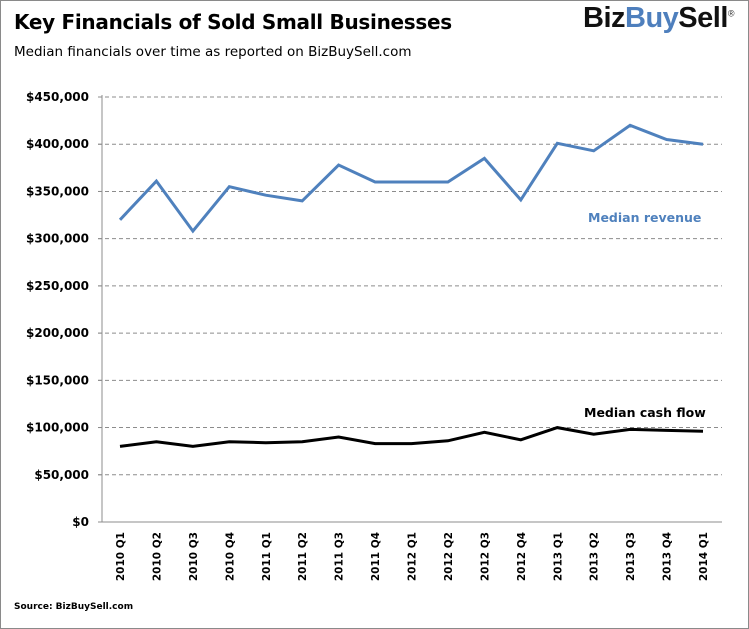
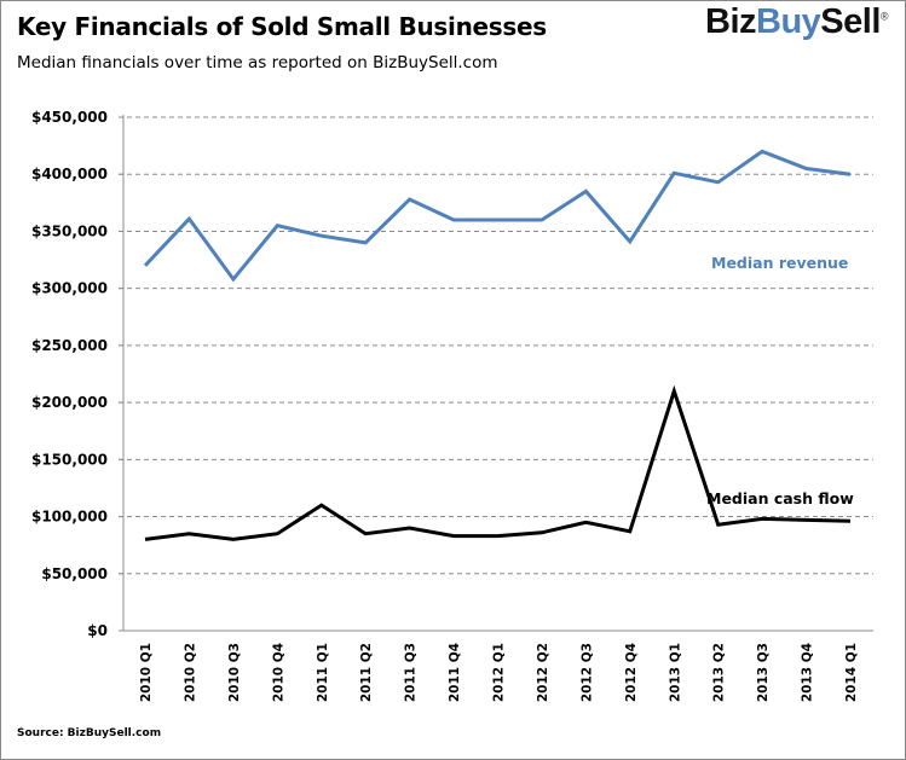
Median cash flow/2011 Q1: $80000 -> $110000
Median cash flow/2013 Q1: $100000 -> $210000
